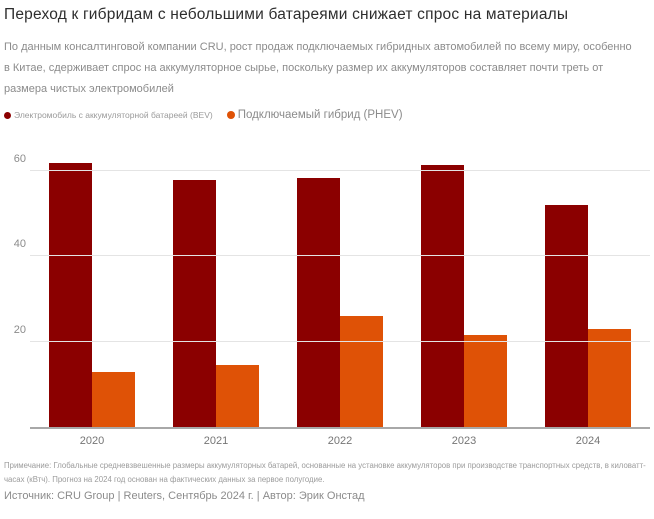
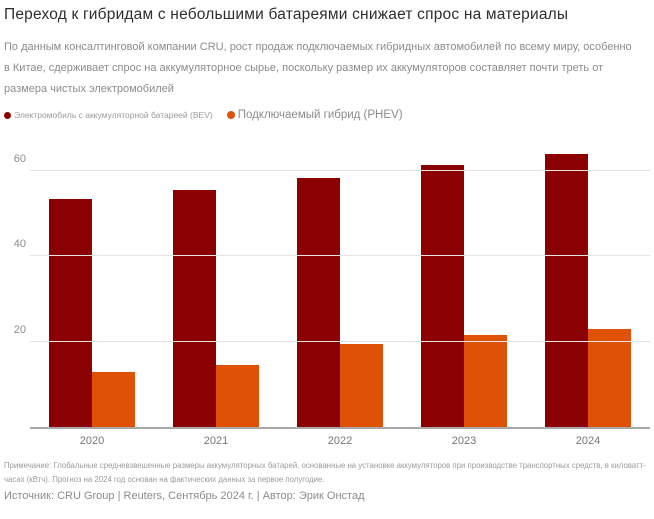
Электромобиль с аккумуляторной батареей (BEV)/2020: 62 -> 54
Электромобиль с аккумуляторной батареей (BEV)/2021: 58 -> 56
Подключаемый гибрид (PHEV)/2022: 26 -> 20
Электромобиль с аккумуляторной батареей (BEV)/2024: 52 -> 64
